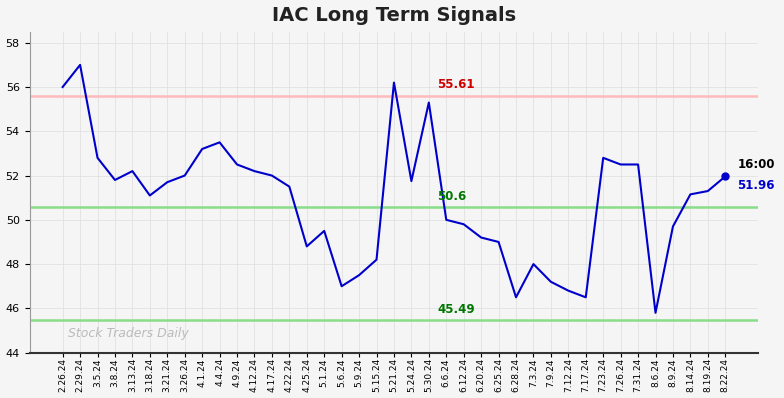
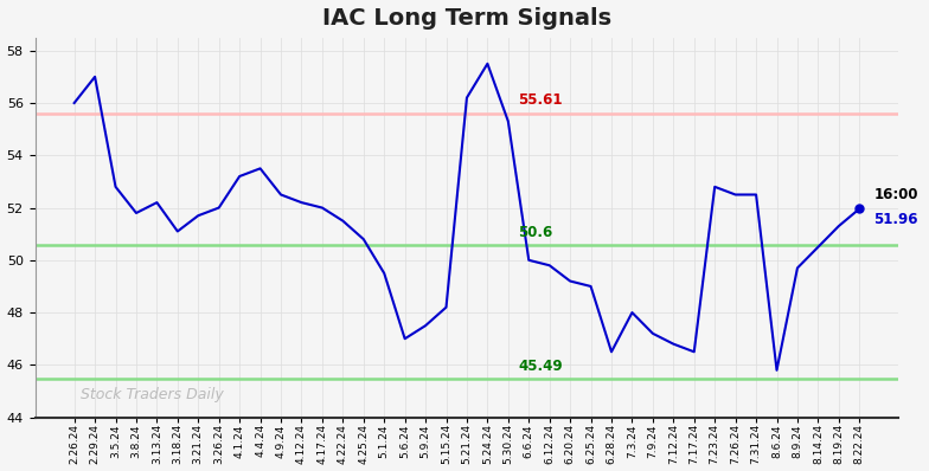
4.25.24: 48.80 -> 50.80
5.24.24: 51.75 -> 57.50
8.14.24: 51.15 -> 50.50
